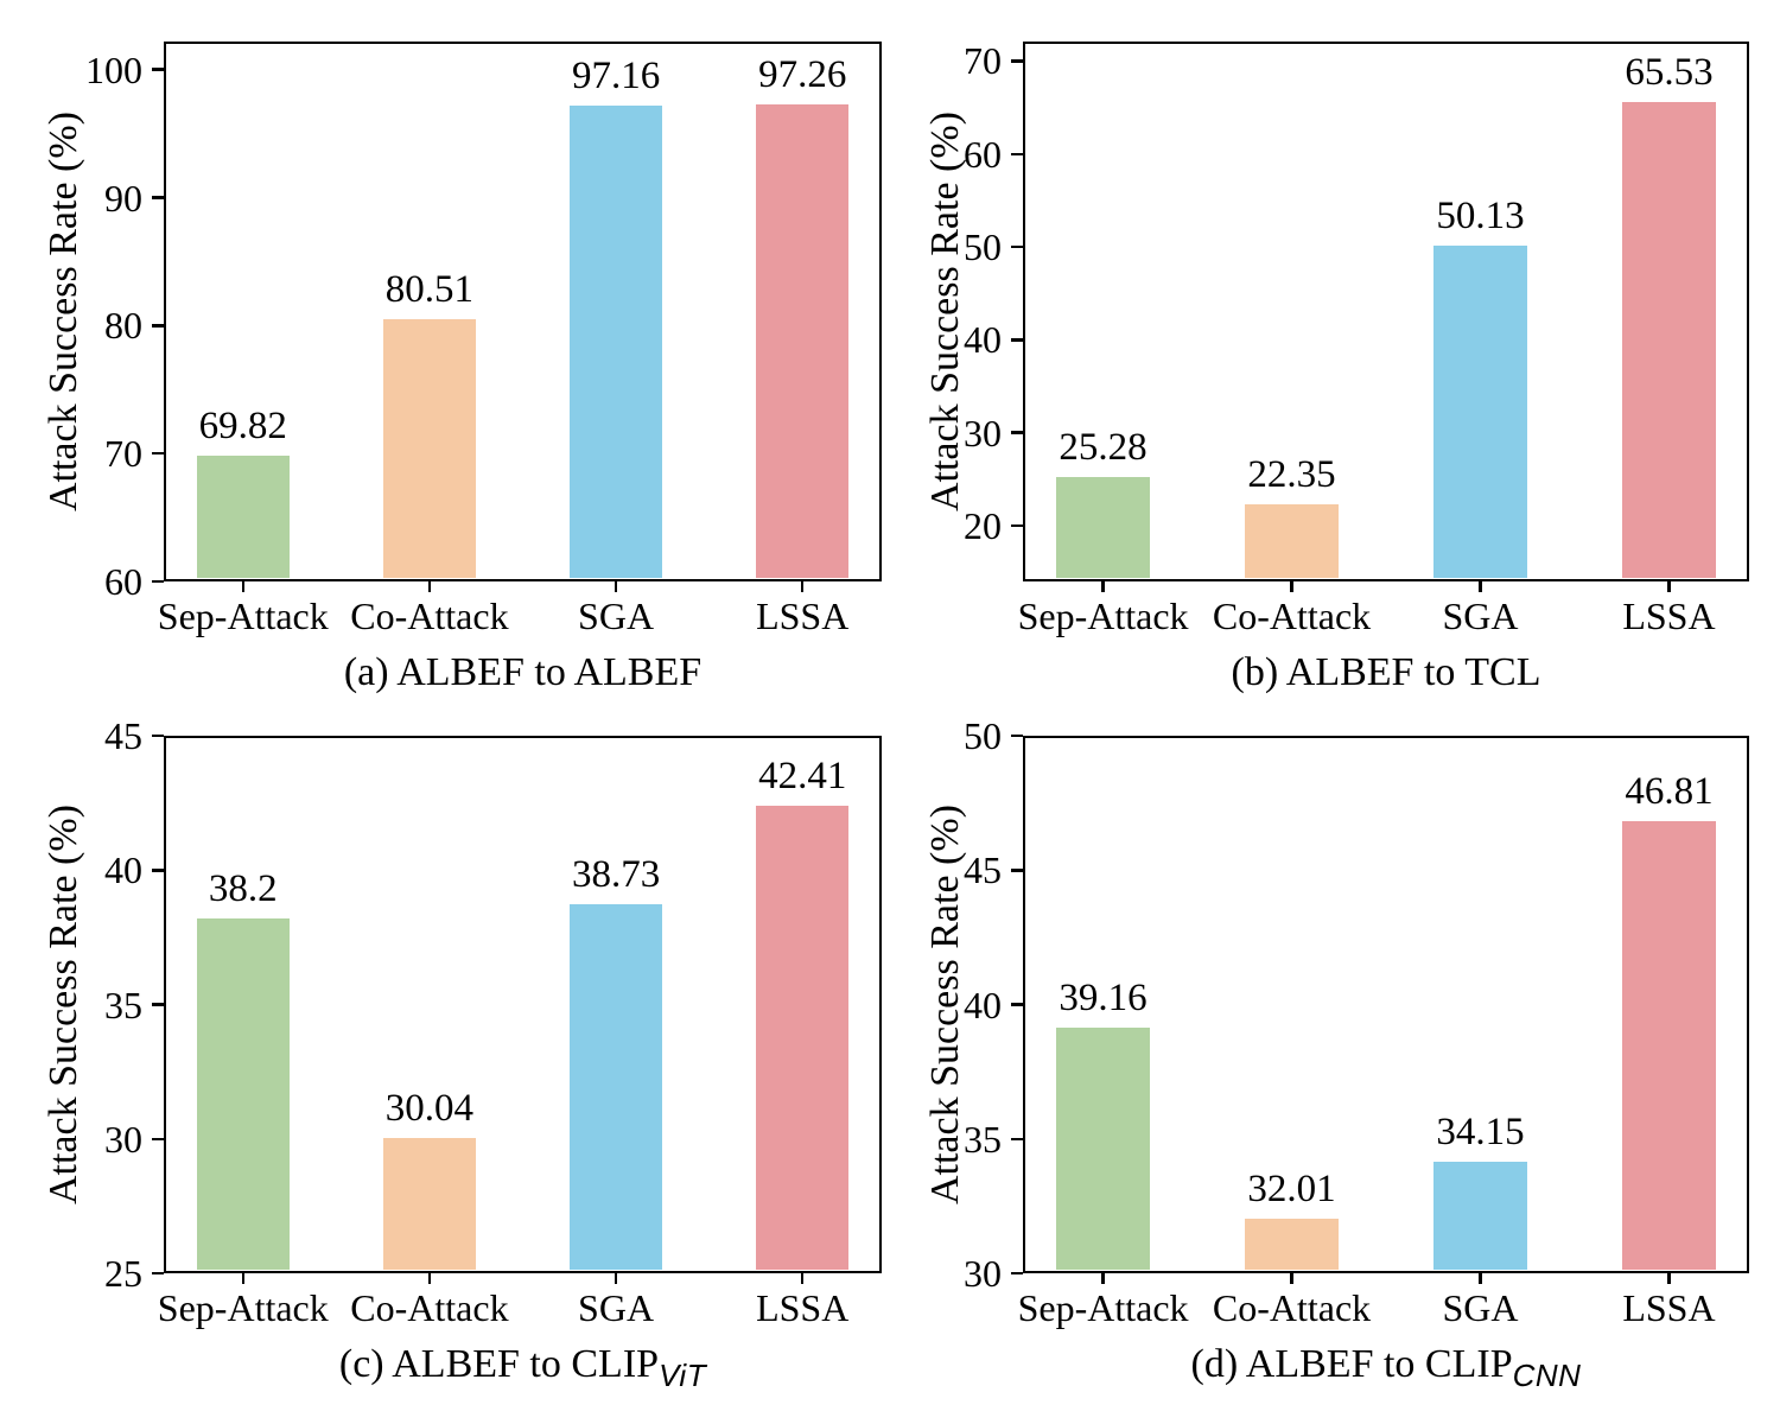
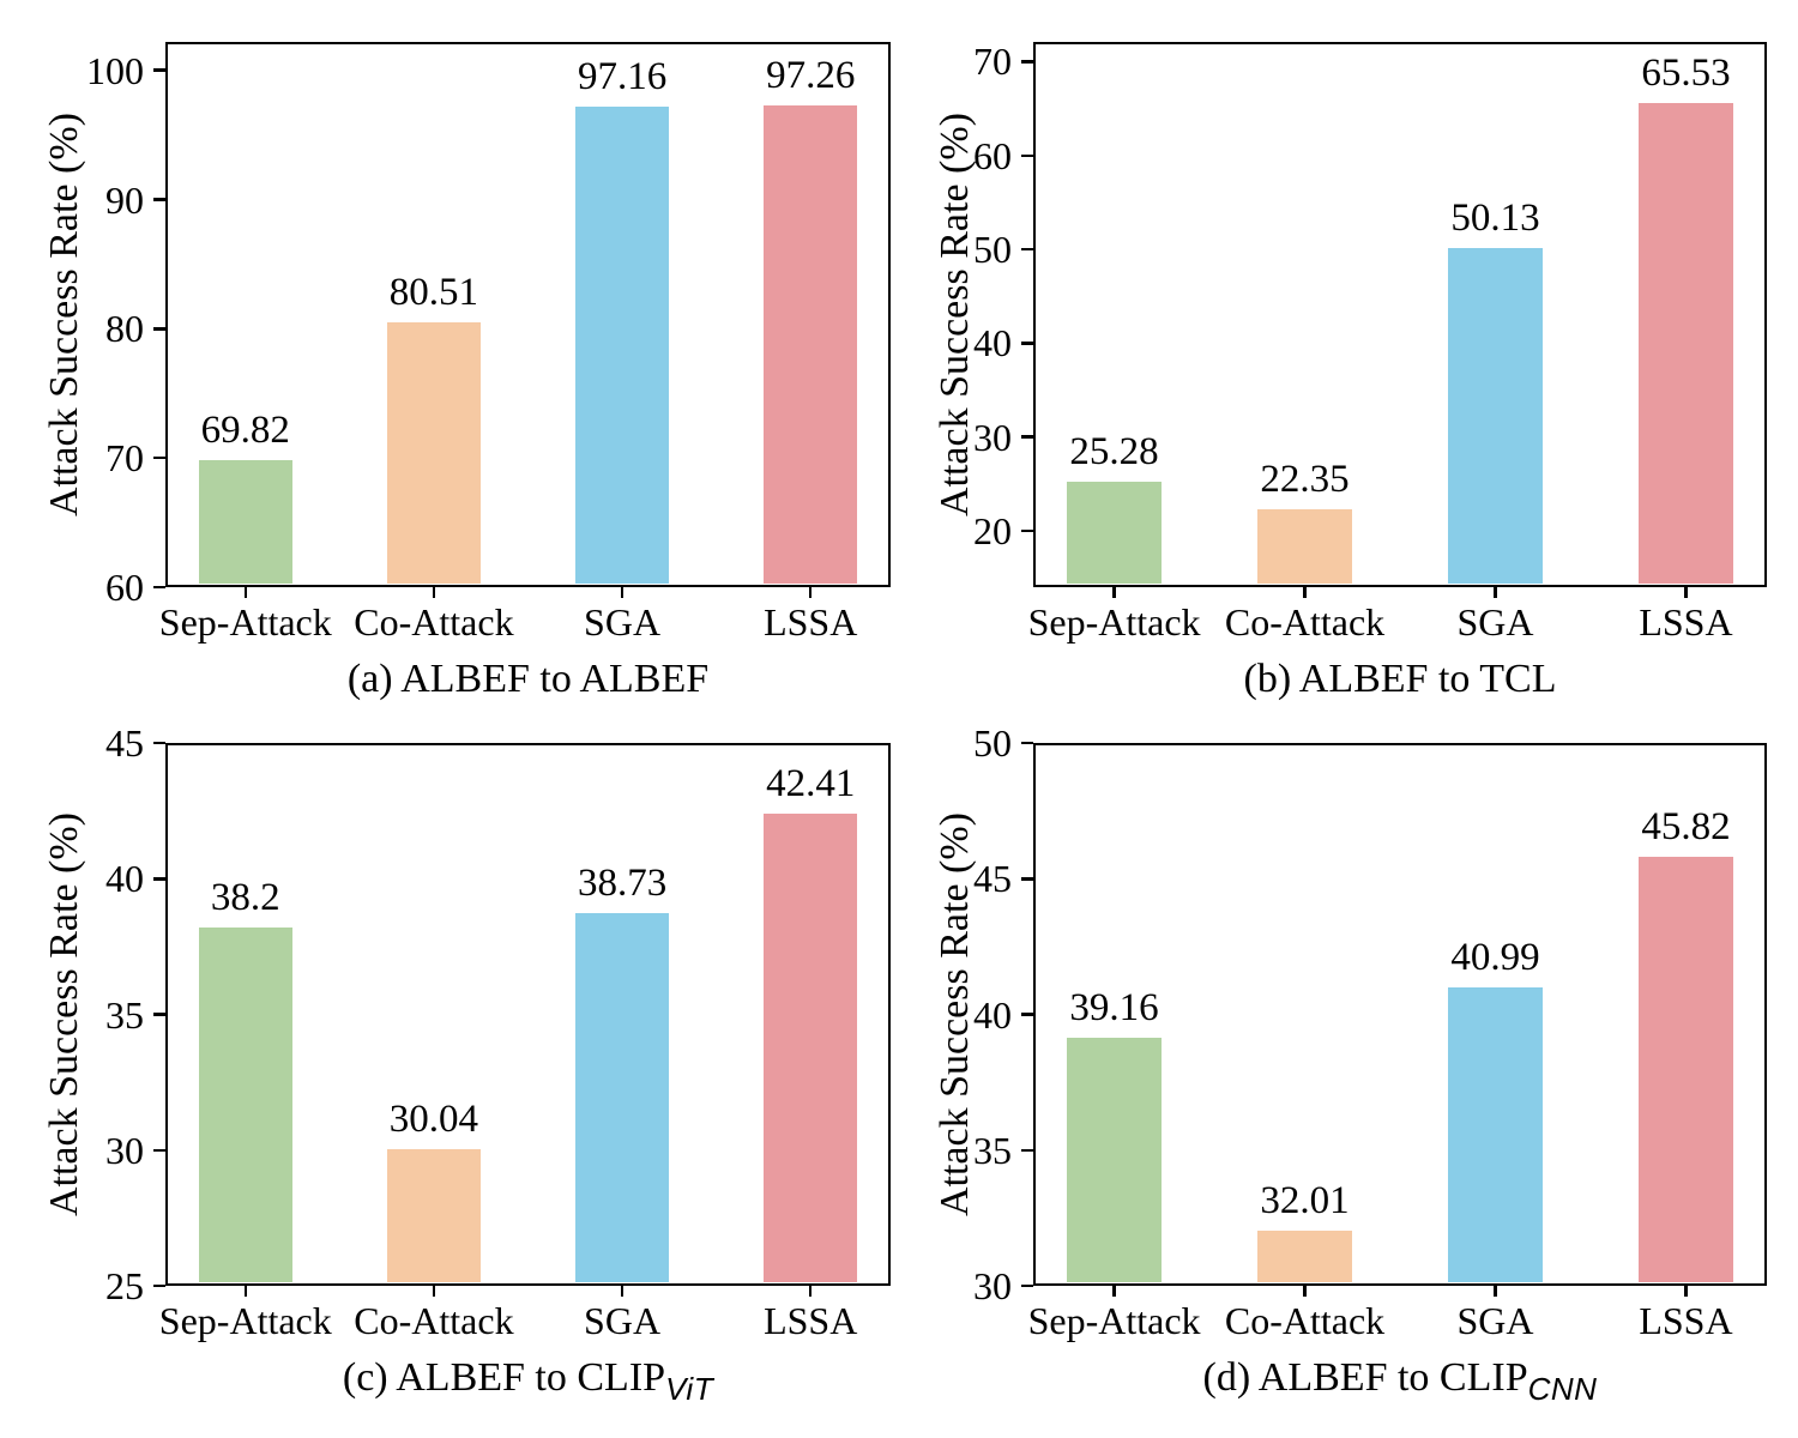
(d) ALBEF to CLIP/SGA: 34.15 -> 40.99
(d) ALBEF to CLIP/LSSA: 46.81 -> 45.82
